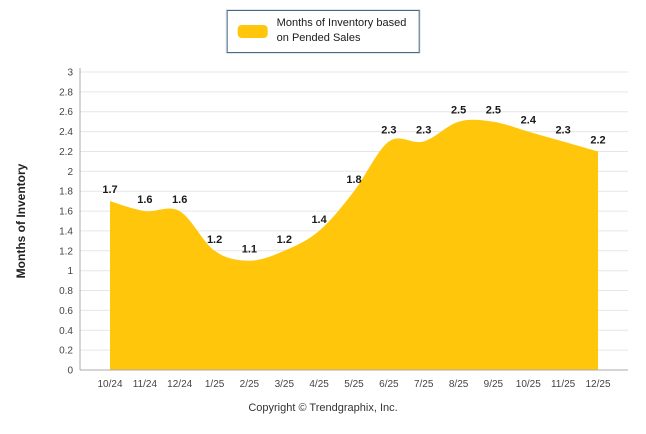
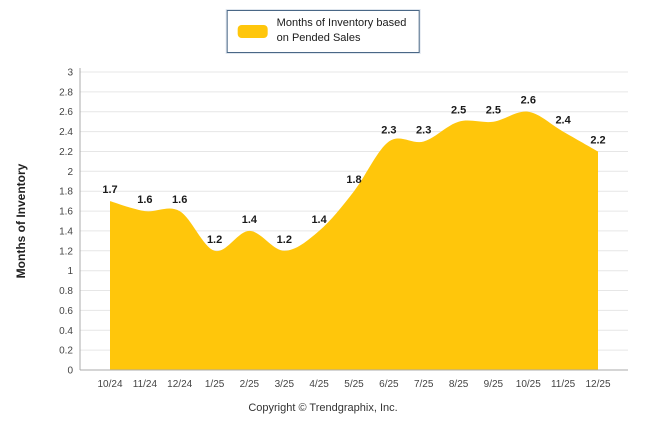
2/25: 1.1 -> 1.4
10/25: 2.4 -> 2.6
11/25: 2.3 -> 2.4
